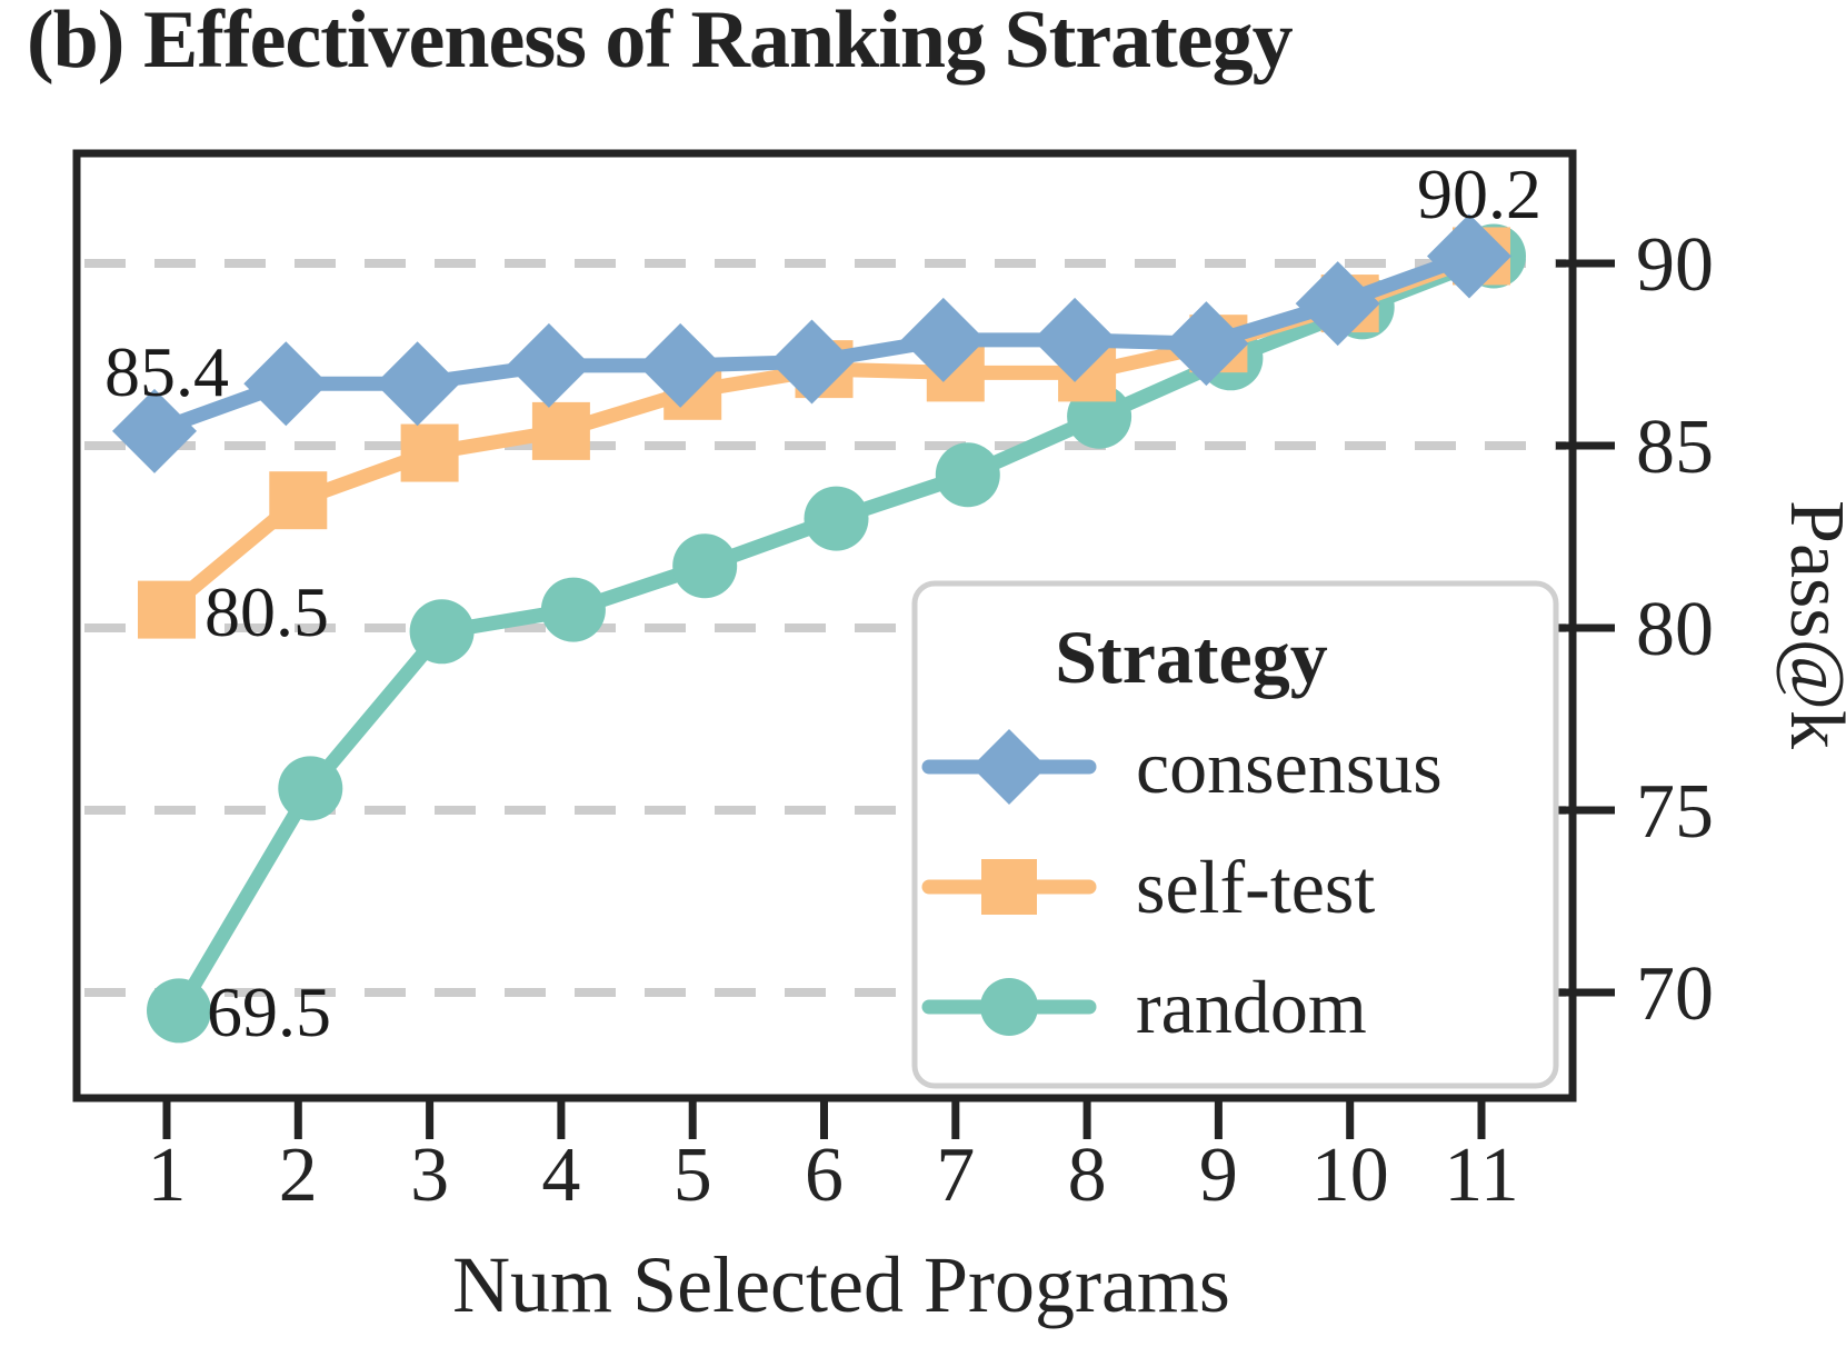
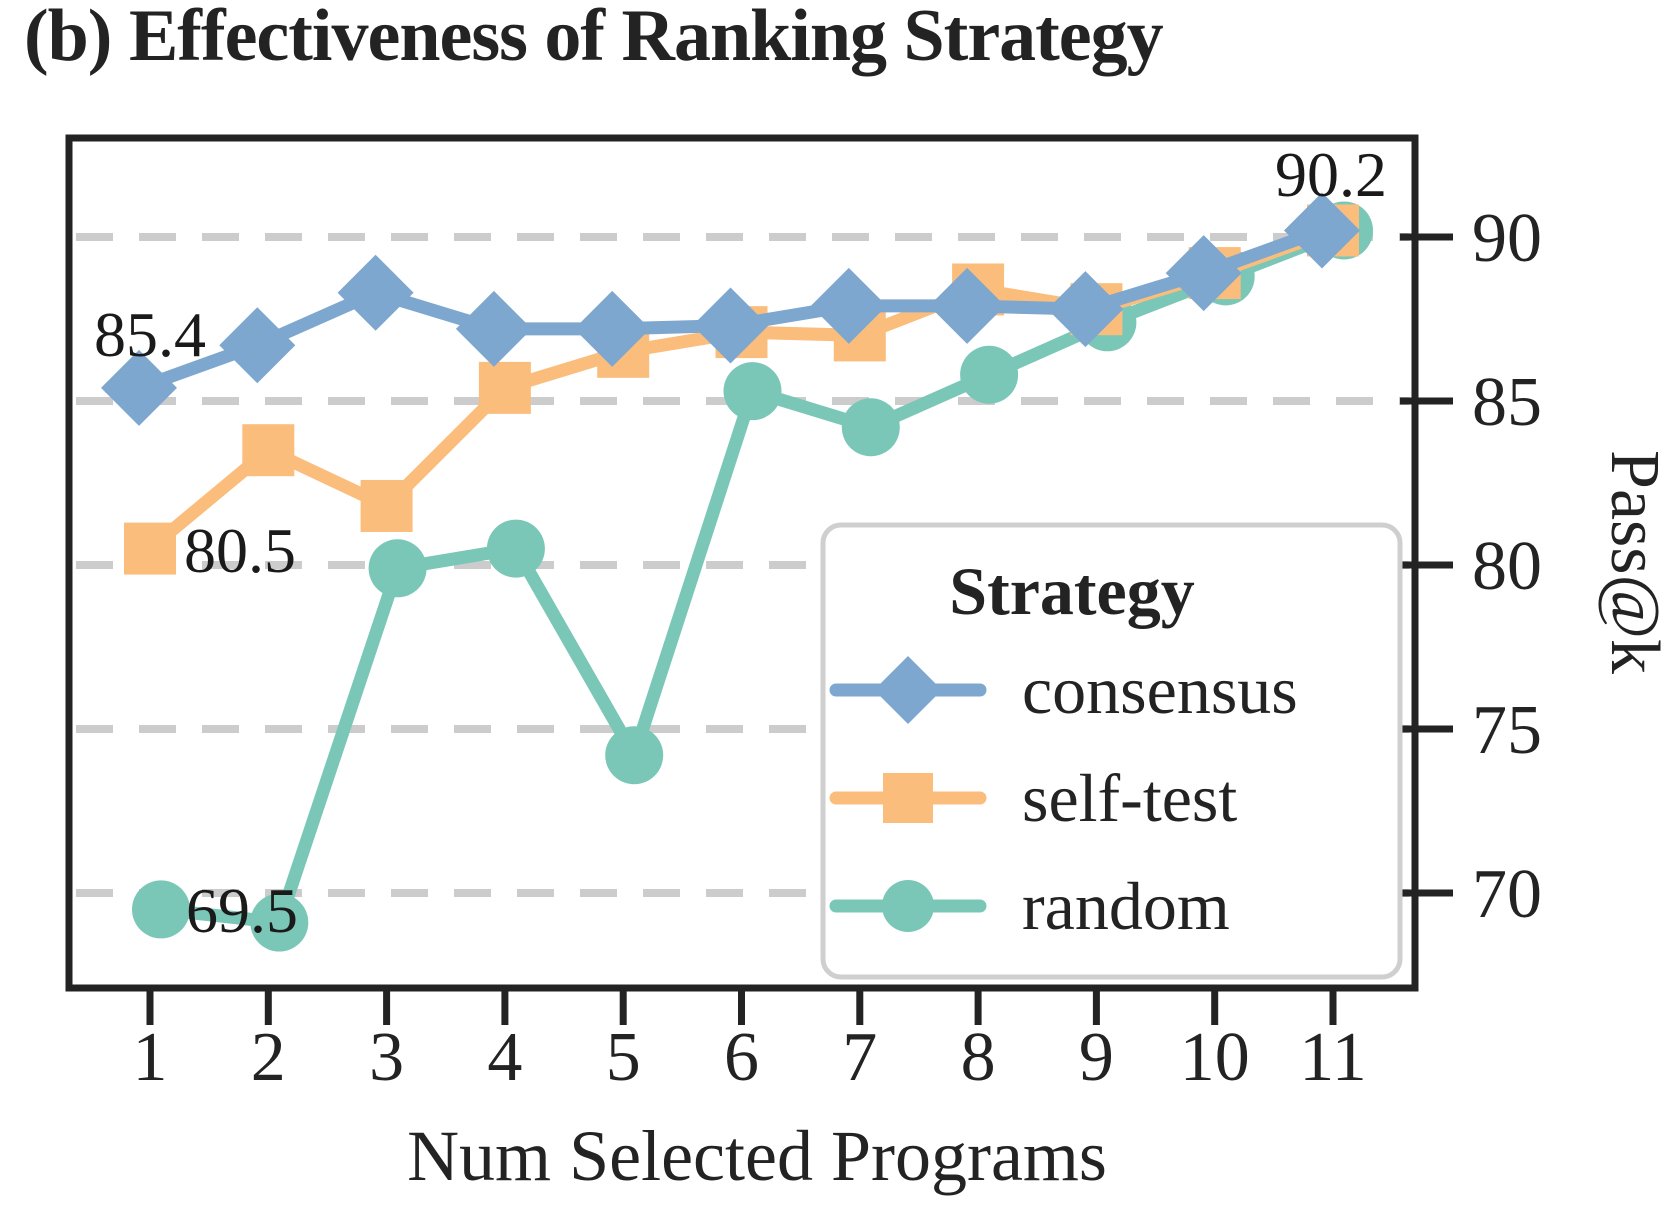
random/2: 75.6 -> 69.1
consensus/3: 86.7 -> 88.3
self-test/3: 84.8 -> 81.8
random/5: 81.7 -> 74.2
random/6: 83.0 -> 85.3
self-test/8: 87.0 -> 88.4
